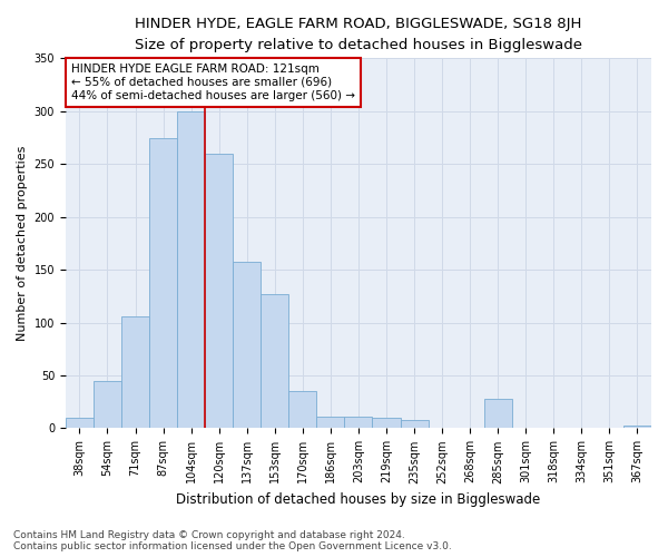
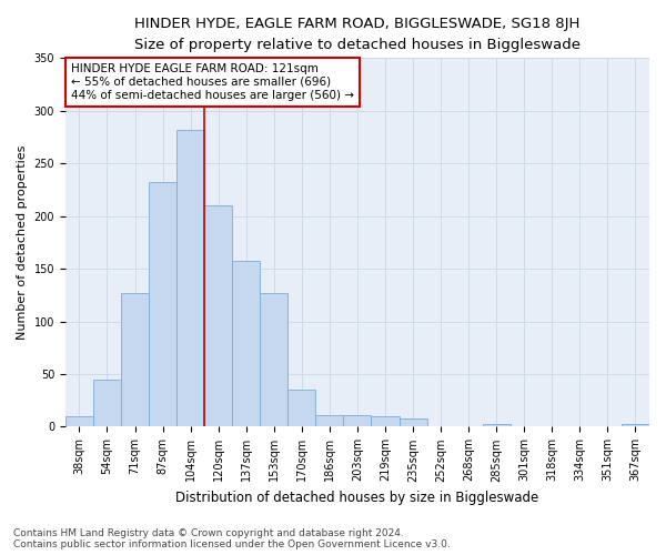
71sqm: 106 -> 127
87sqm: 274 -> 232
104sqm: 300 -> 282
120sqm: 260 -> 210
285sqm: 28 -> 3
